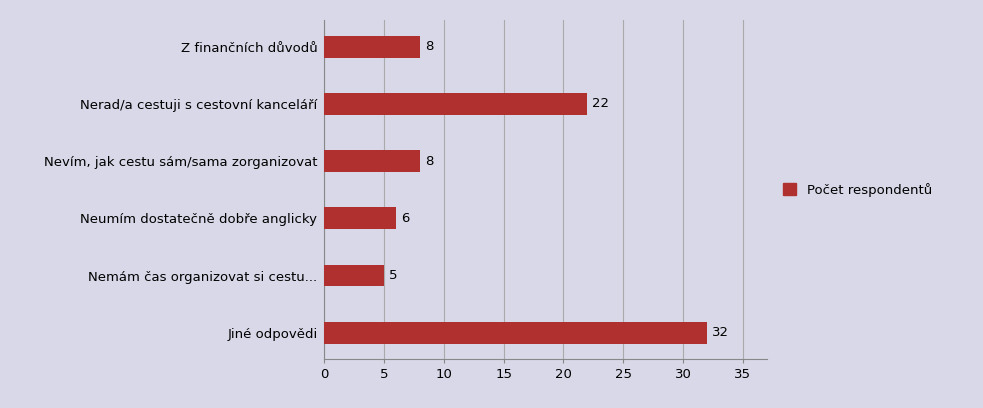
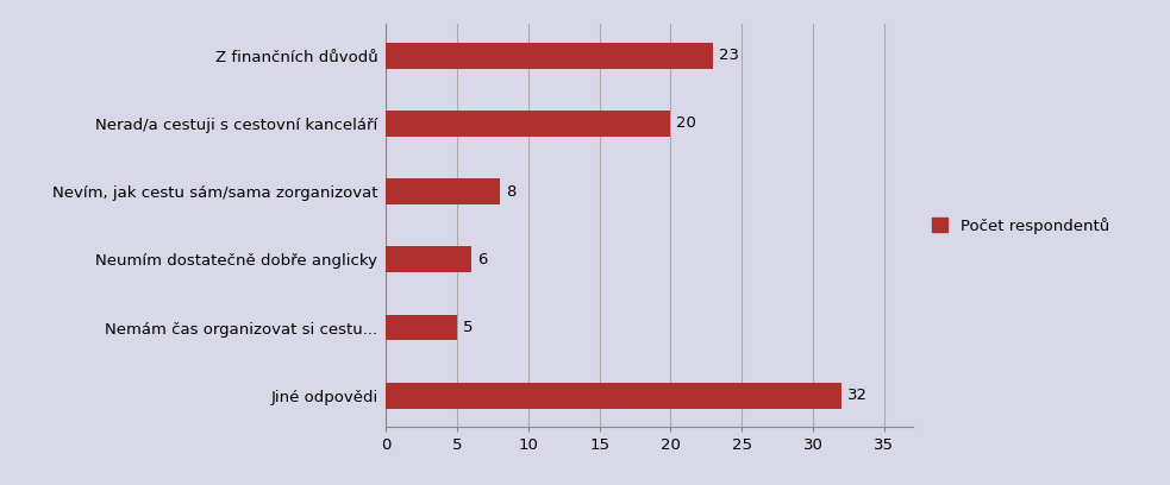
Z finančních důvodů: 8 -> 23
Nerad/a cestuji s cestovní kanceláří: 22 -> 20
